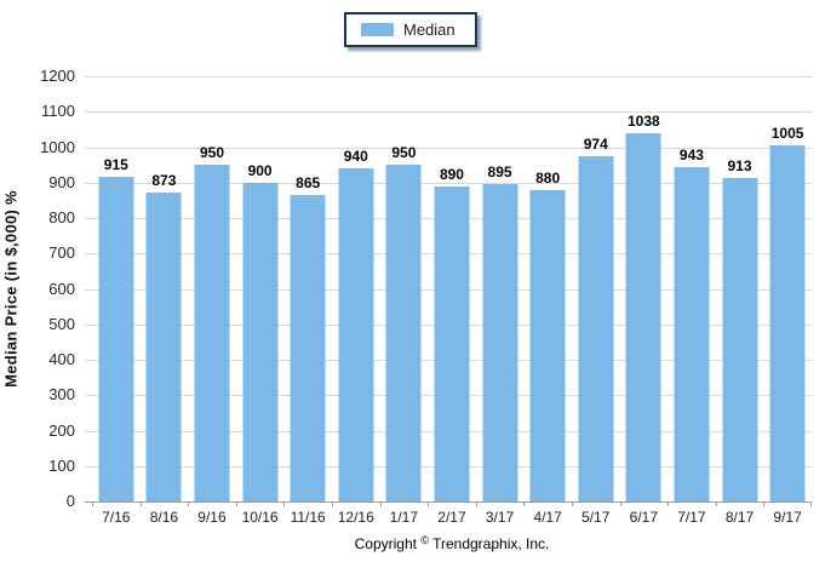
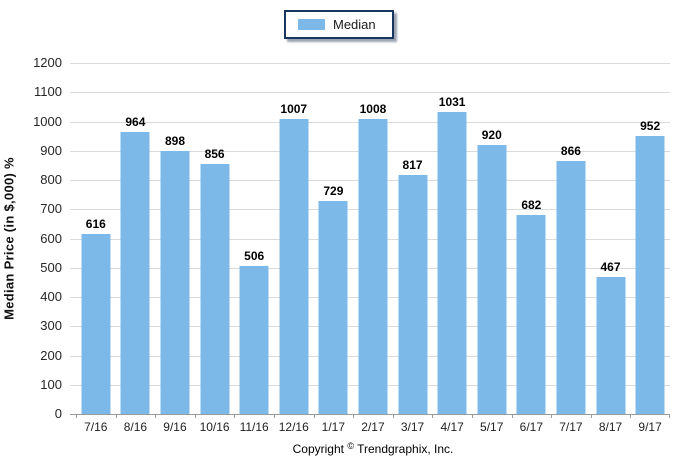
7/16: 915 -> 616
8/16: 873 -> 964
9/16: 950 -> 898
10/16: 900 -> 856
11/16: 865 -> 506
12/16: 940 -> 1007
1/17: 950 -> 729
2/17: 890 -> 1008
3/17: 895 -> 817
4/17: 880 -> 1031
5/17: 974 -> 920
6/17: 1038 -> 682
7/17: 943 -> 866
8/17: 913 -> 467
9/17: 1005 -> 952
